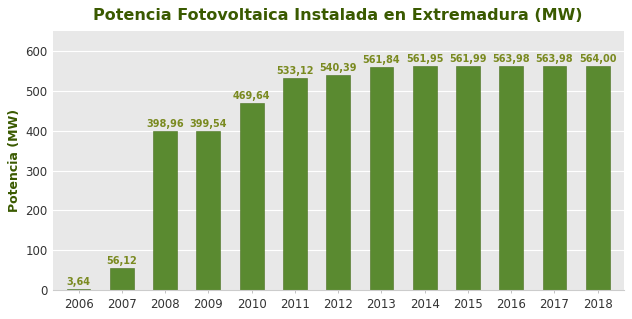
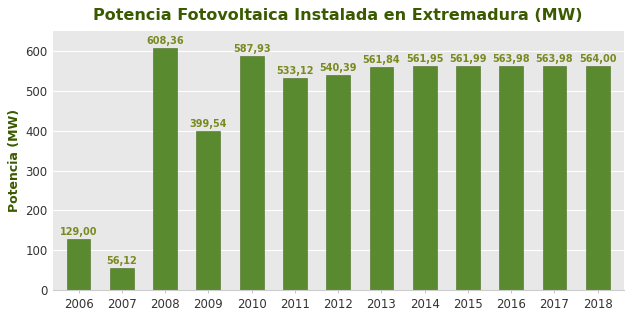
2006: 3,64 -> 129,00
2008: 398,96 -> 608,36
2010: 469,64 -> 587,93
